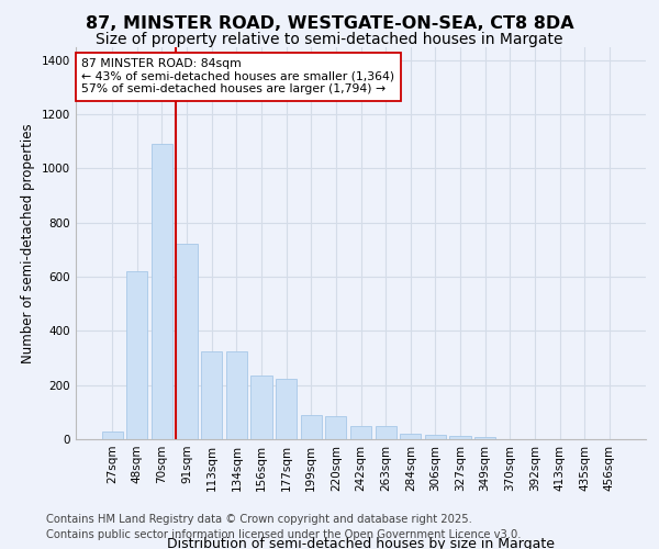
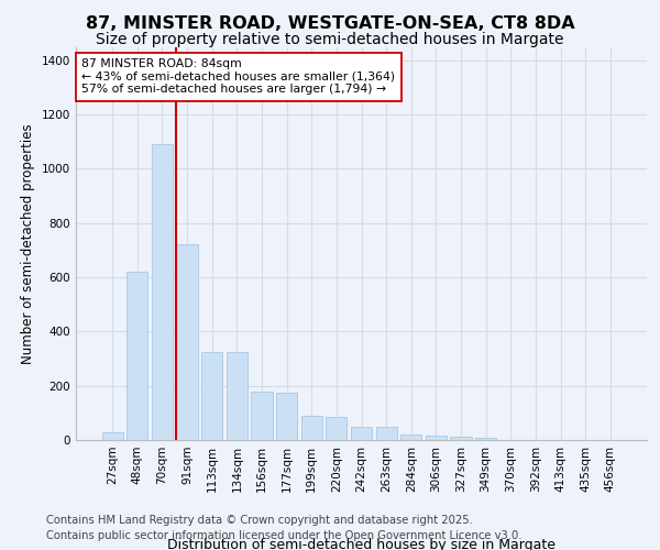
156sqm: 235 -> 180
177sqm: 225 -> 175
